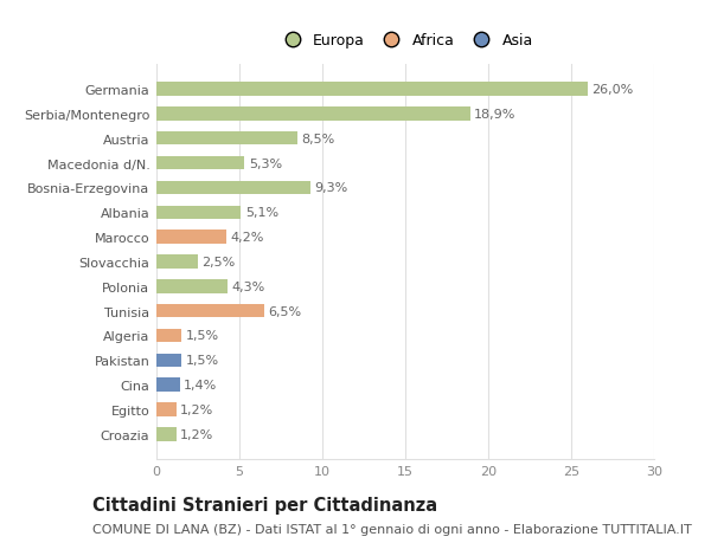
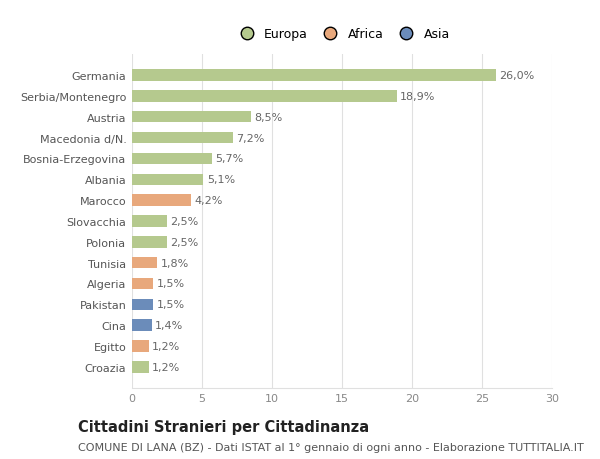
Macedonia d/N.: 5,3% -> 7,2%
Bosnia-Erzegovina: 9,3% -> 5,7%
Polonia: 4,3% -> 2,5%
Tunisia: 6,5% -> 1,8%
